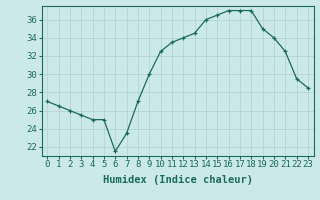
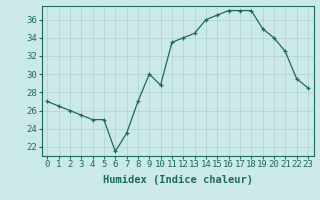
10: 32.5 -> 28.8
